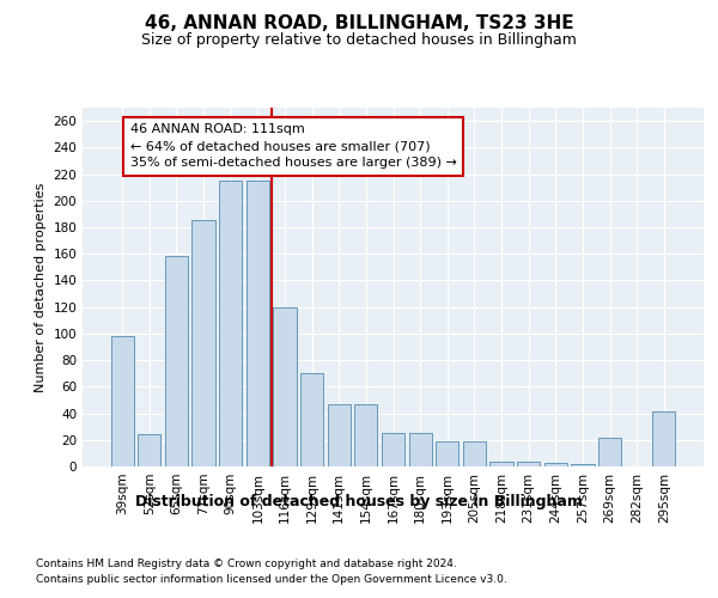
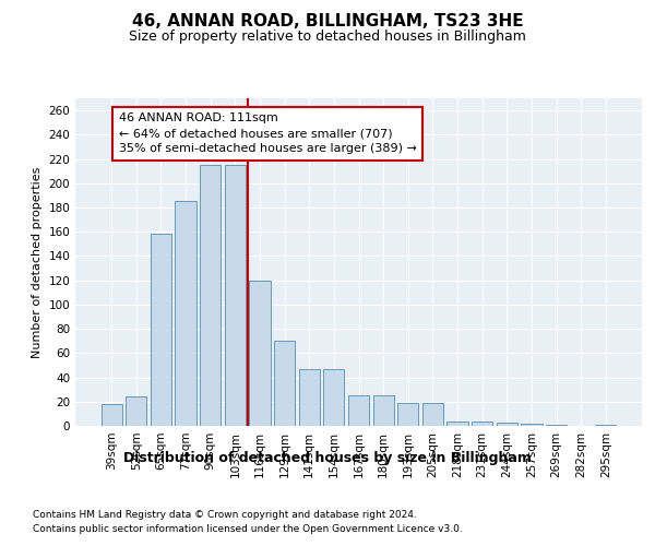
39sqm: 98 -> 18
269sqm: 22 -> 1
295sqm: 41 -> 1
